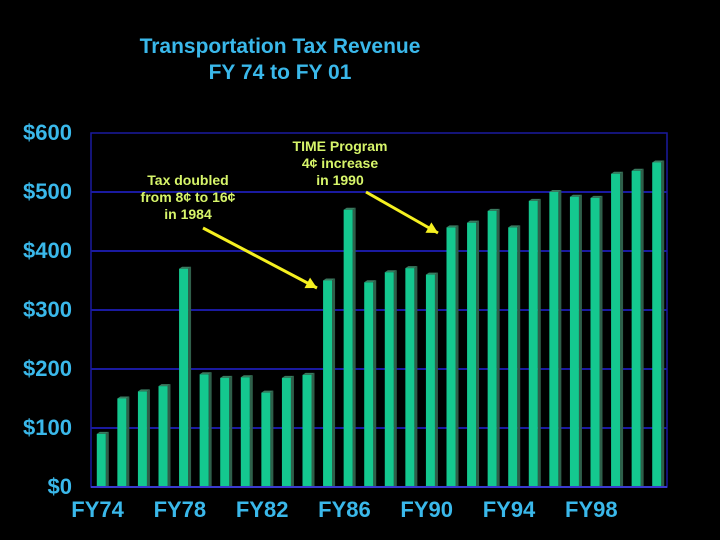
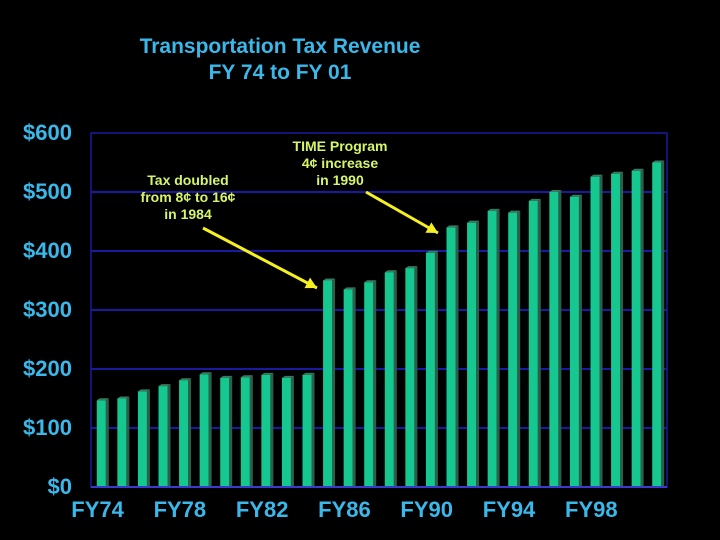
FY74: $90 -> $150
FY78: $370 -> $180
FY82: $160 -> $190
FY86: $470 -> $340
FY90: $360 -> $400
FY94: $440 -> $460
FY98: $490 -> $530
